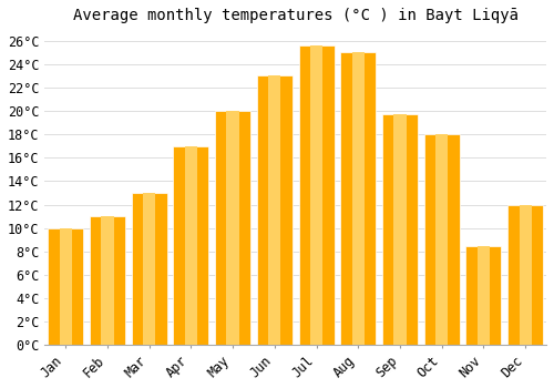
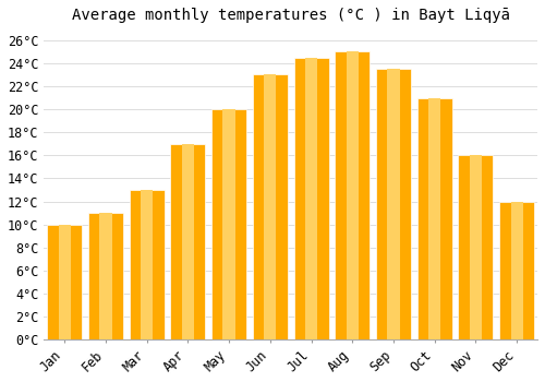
Jul: 25.6°C -> 24.5°C
Sep: 19.7°C -> 23.5°C
Oct: 18.0°C -> 21.0°C
Nov: 8.4°C -> 16.0°C
